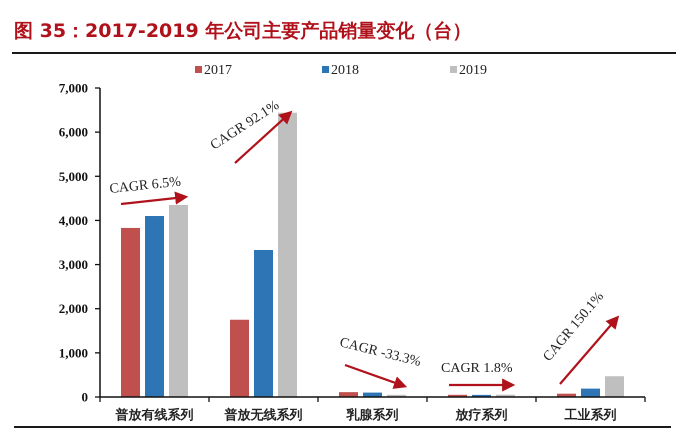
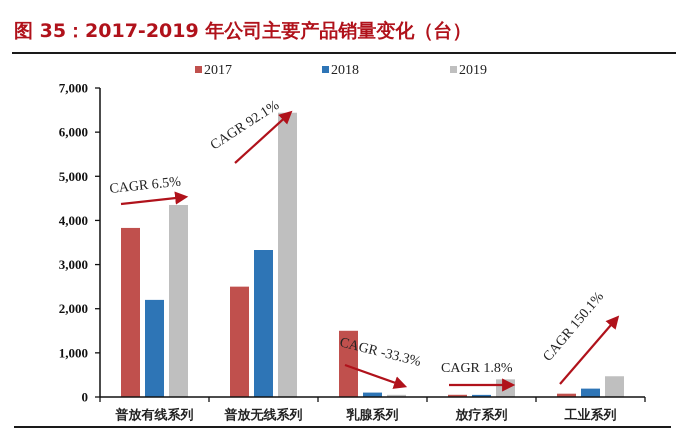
2018/普放有线系列: 4100 -> 2200
2017/普放无线系列: 1800 -> 2500
2017/乳腺系列: 100 -> 1500
2019/放疗系列: 100 -> 400
